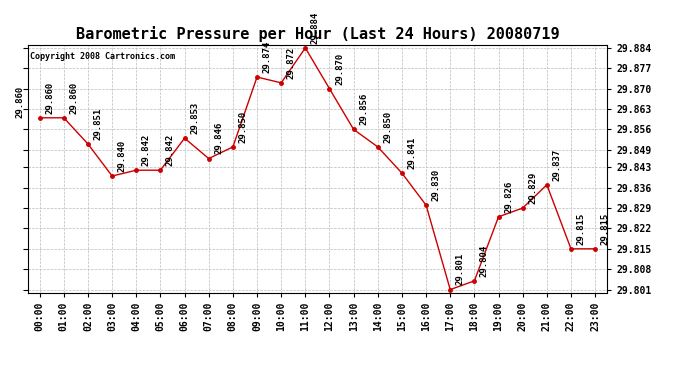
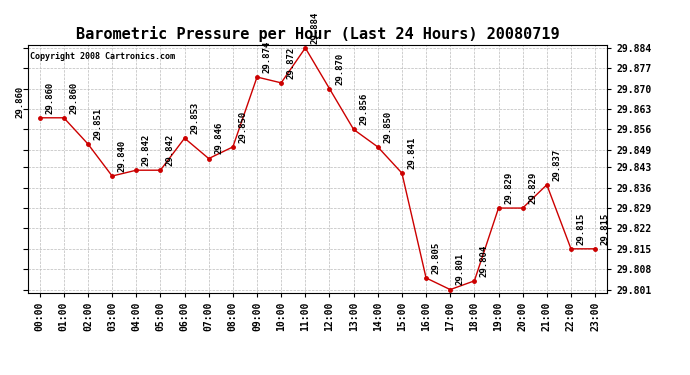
16:00: 29.830 -> 29.805
19:00: 29.826 -> 29.829
